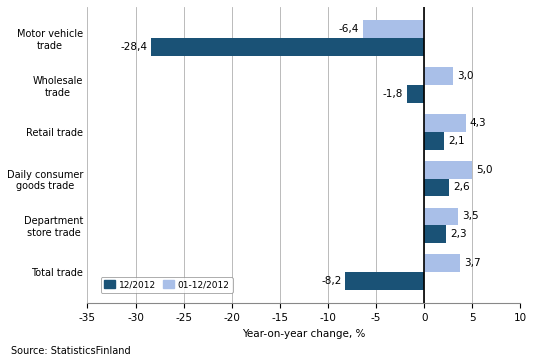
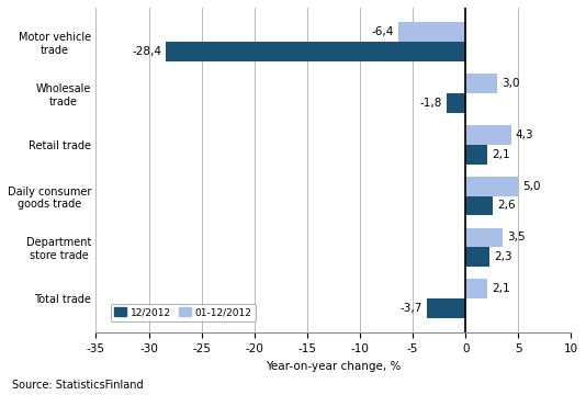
01-12/2012/Total trade: 3,7 -> 2,1
12/2012/Total trade: -8,2 -> -3,7
